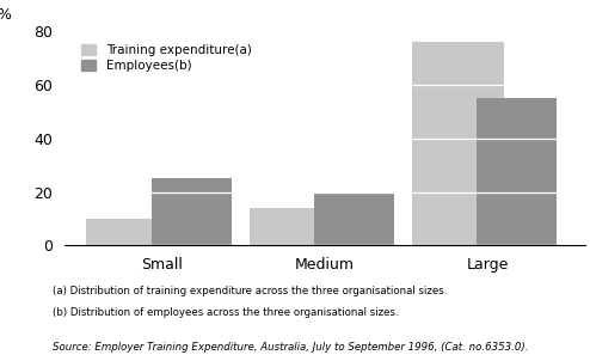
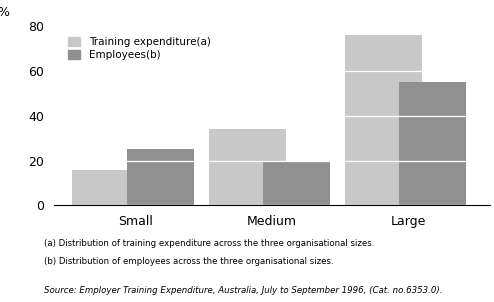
Training expenditure(a)/Small: 10 -> 16
Training expenditure(a)/Medium: 14 -> 34
